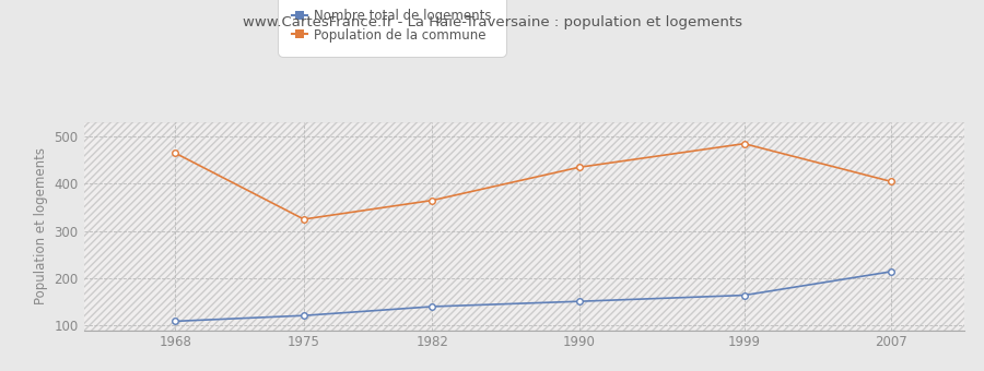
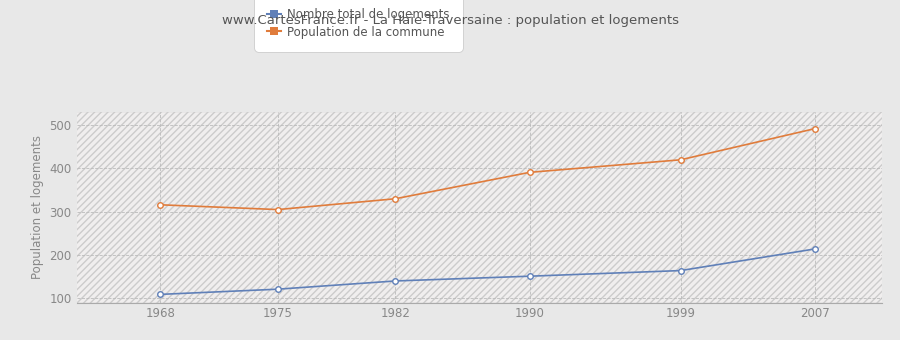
Population de la commune/1968: 465 -> 316
Population de la commune/1975: 325 -> 305
Population de la commune/1982: 365 -> 330
Population de la commune/1990: 435 -> 391
Population de la commune/1999: 485 -> 420
Population de la commune/2007: 405 -> 492
